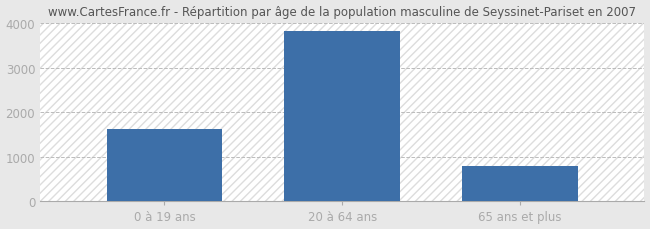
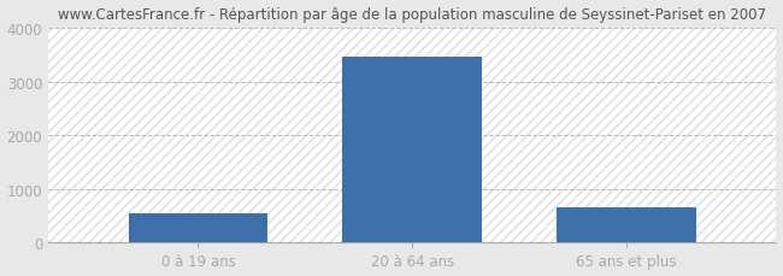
0 à 19 ans: 1620 -> 550
20 à 64 ans: 3820 -> 3450
65 ans et plus: 790 -> 650
